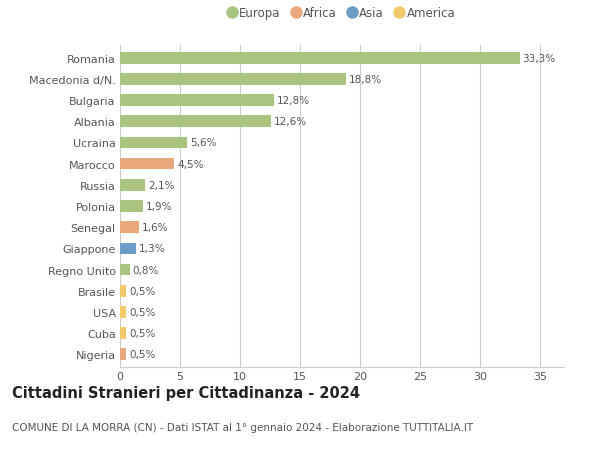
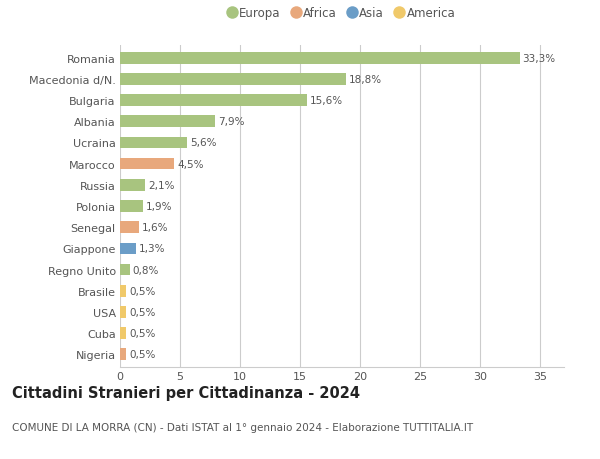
Bulgaria: 12,8% -> 15,6%
Albania: 12,6% -> 7,9%
